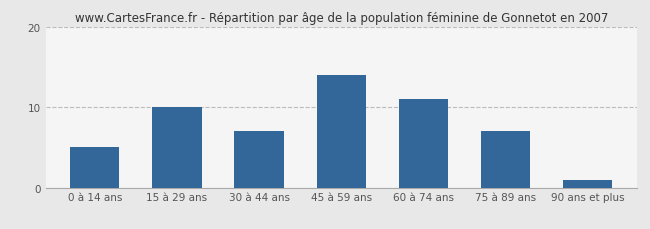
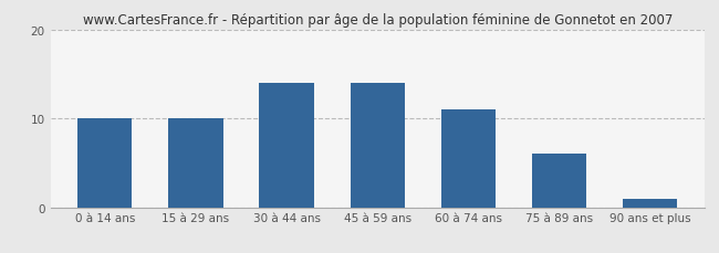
0 à 14 ans: 5 -> 10
30 à 44 ans: 7 -> 14
75 à 89 ans: 7 -> 6
